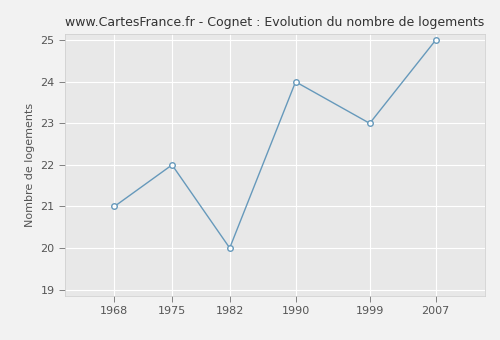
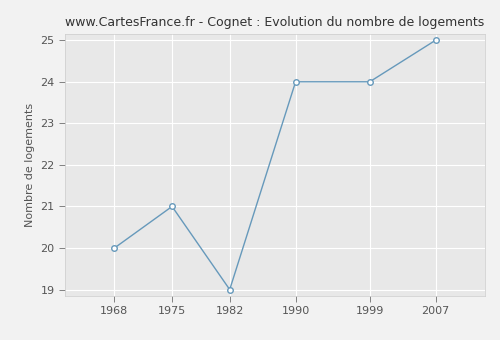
1968: 21 -> 20
1975: 22 -> 21
1982: 20 -> 19
1999: 23 -> 24
